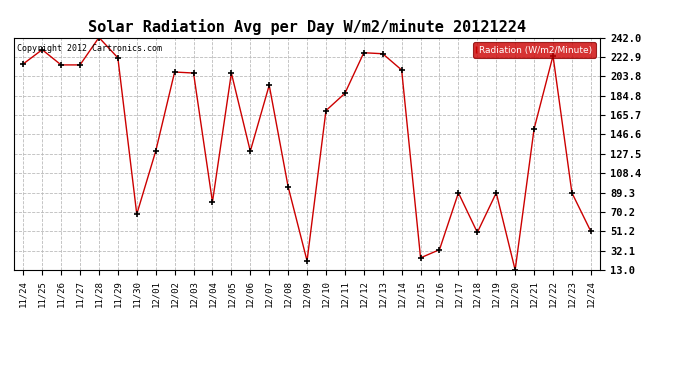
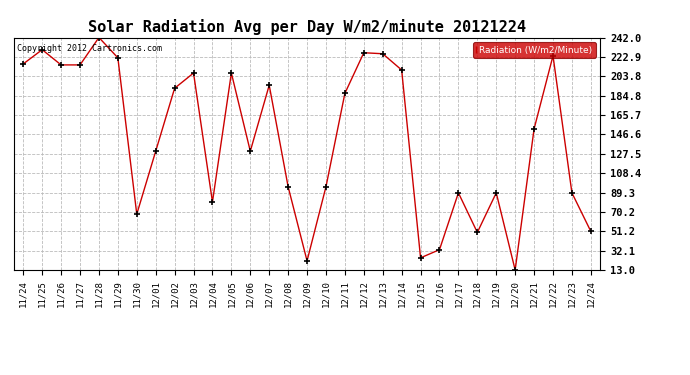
12/02: 208 -> 192
12/10: 170 -> 95
